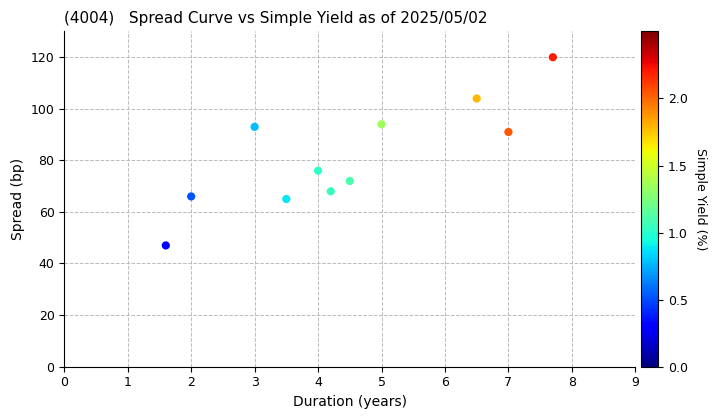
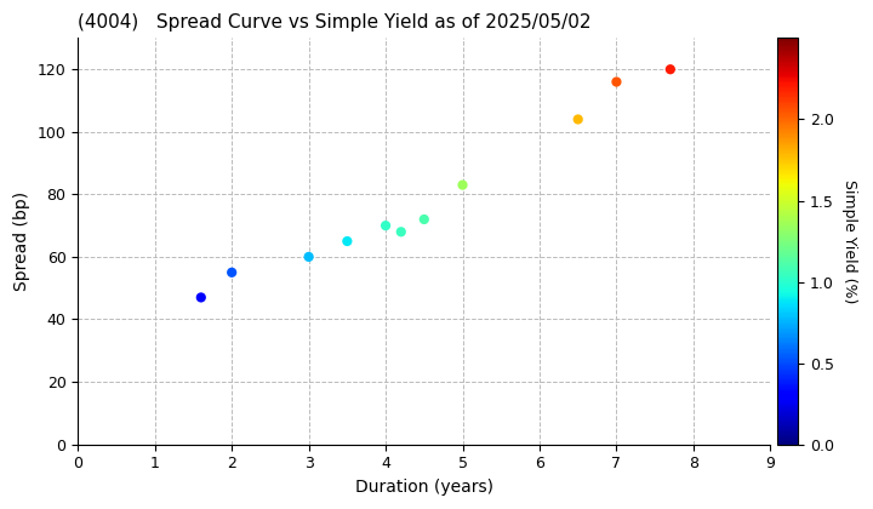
2: 66 -> 55
3: 93 -> 60
4: 76 -> 70
5: 94 -> 83
7: 91 -> 116
